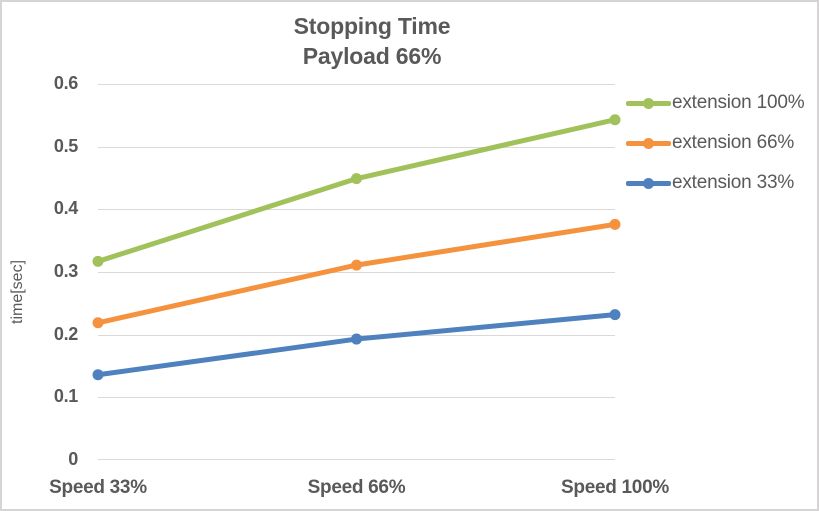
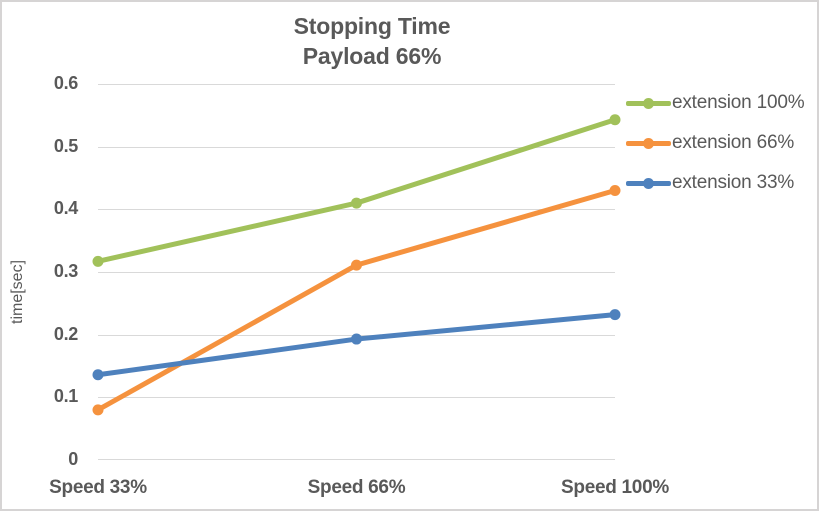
extension 66%/Speed 33%: 0.22 -> 0.08
extension 100%/Speed 66%: 0.45 -> 0.41
extension 66%/Speed 100%: 0.38 -> 0.43
